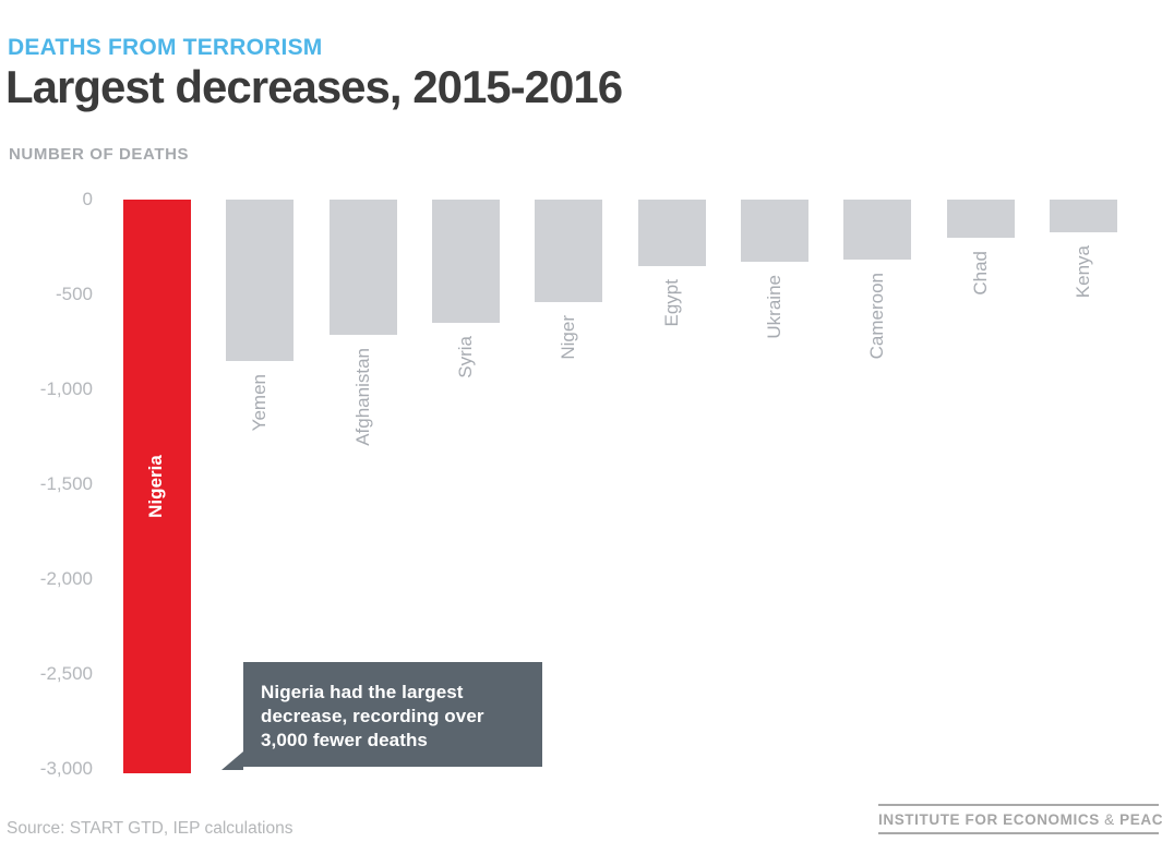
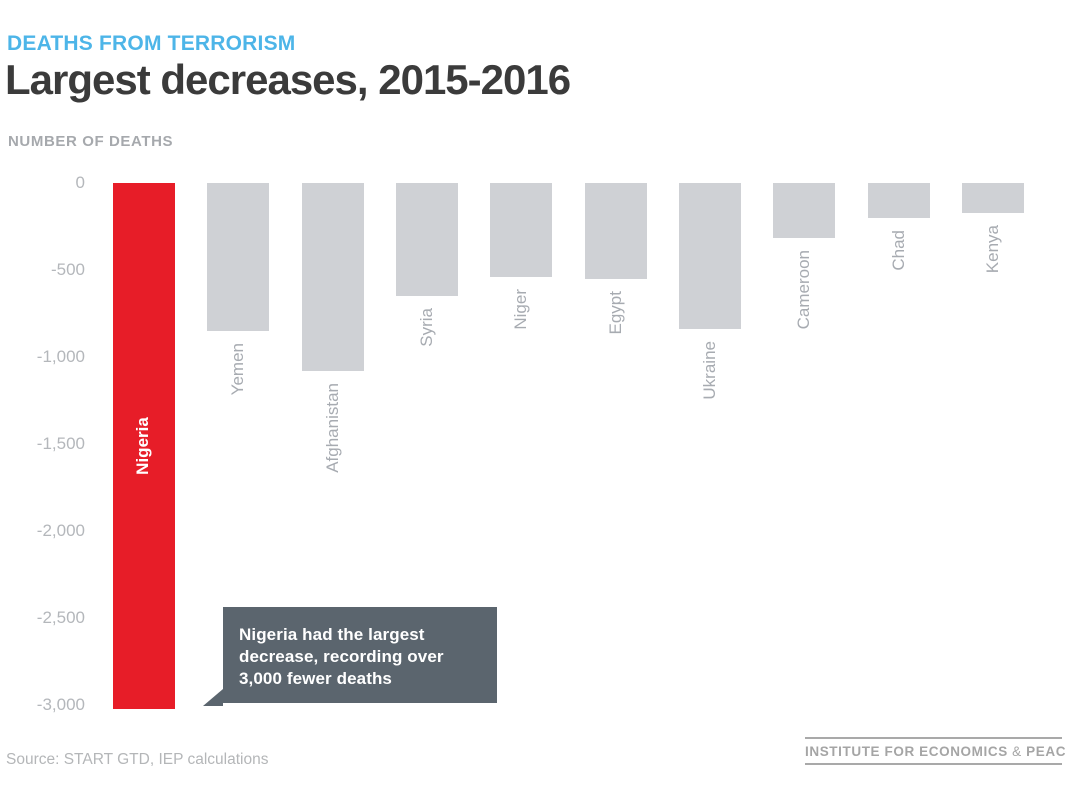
Afghanistan: -720 -> -1080
Egypt: -350 -> -550
Ukraine: -330 -> -840
